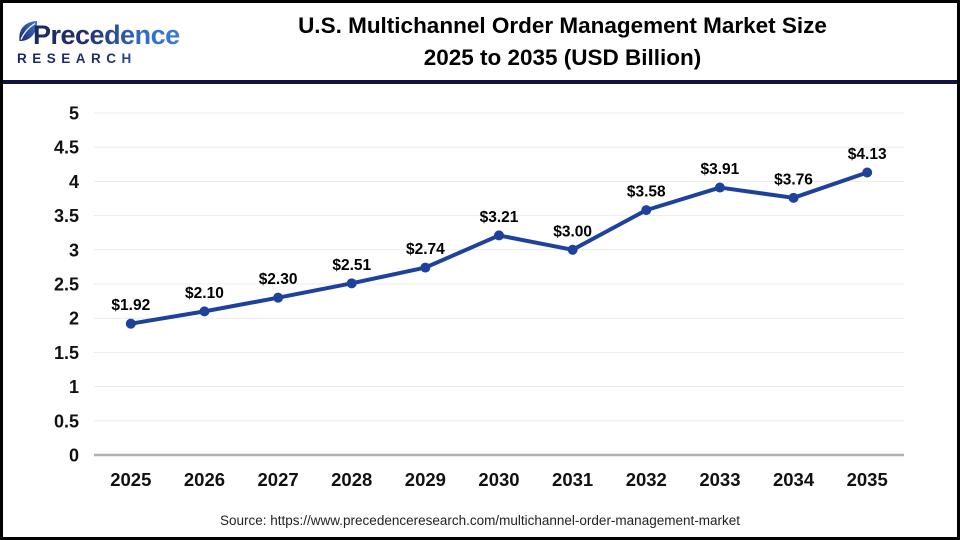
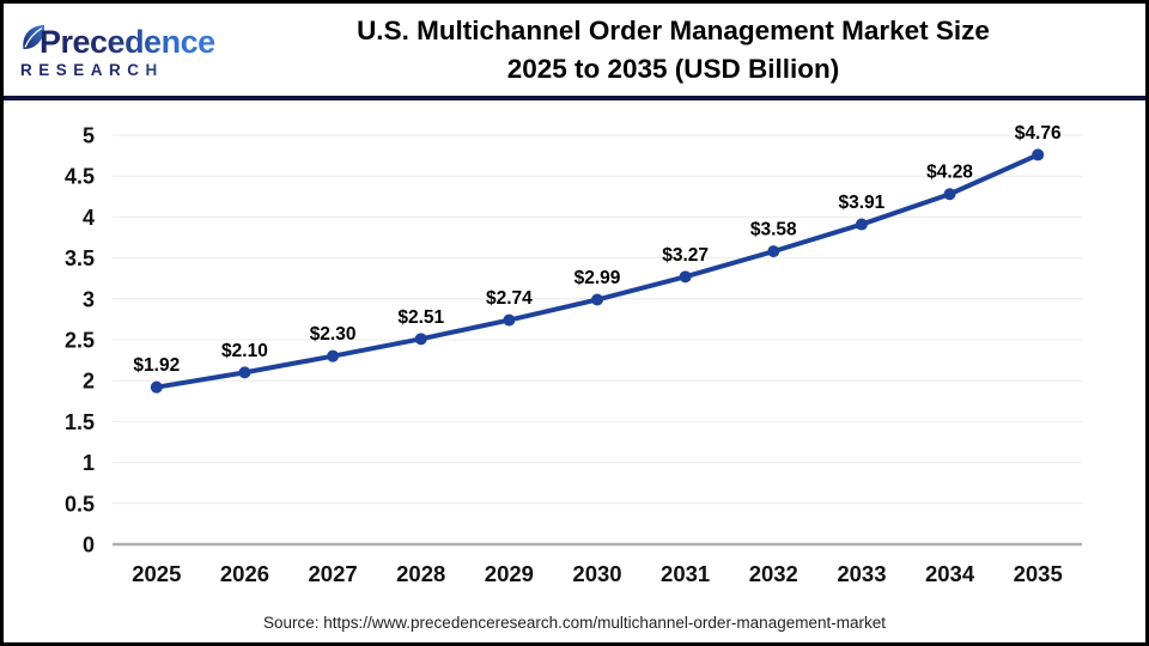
2030: $3.21 -> $2.99
2031: $3.00 -> $3.27
2034: $3.76 -> $4.28
2035: $4.13 -> $4.76
